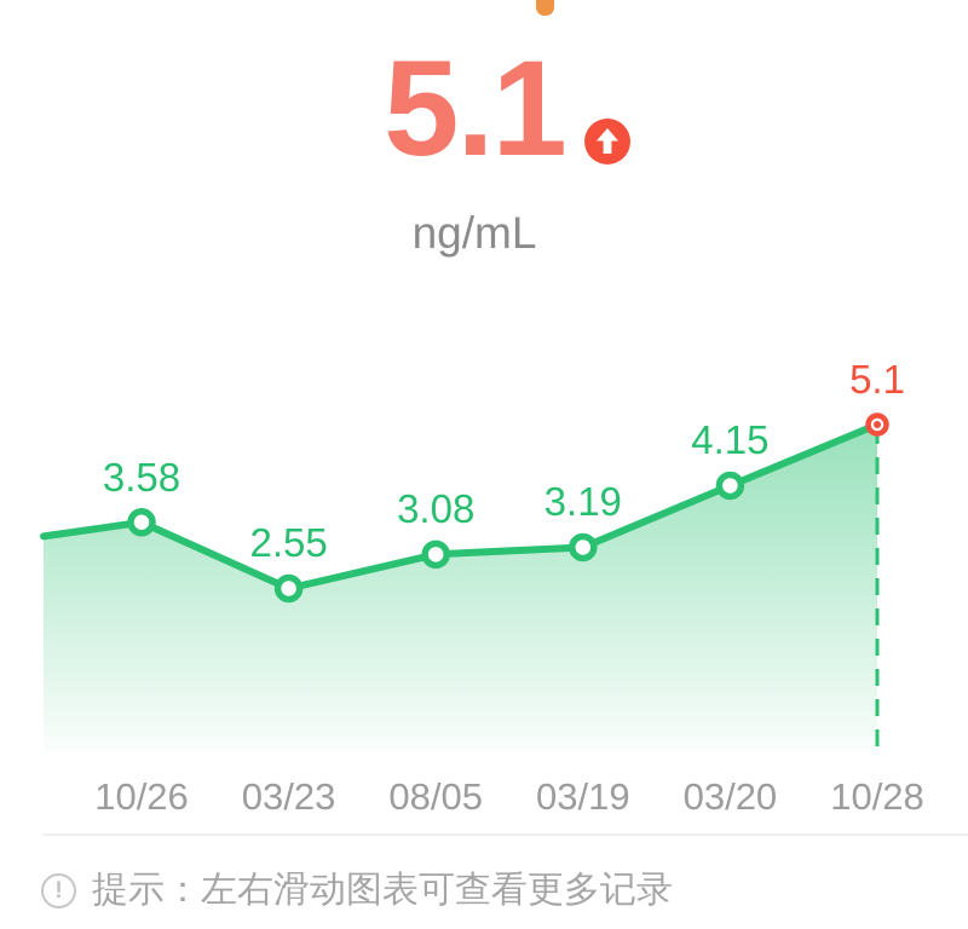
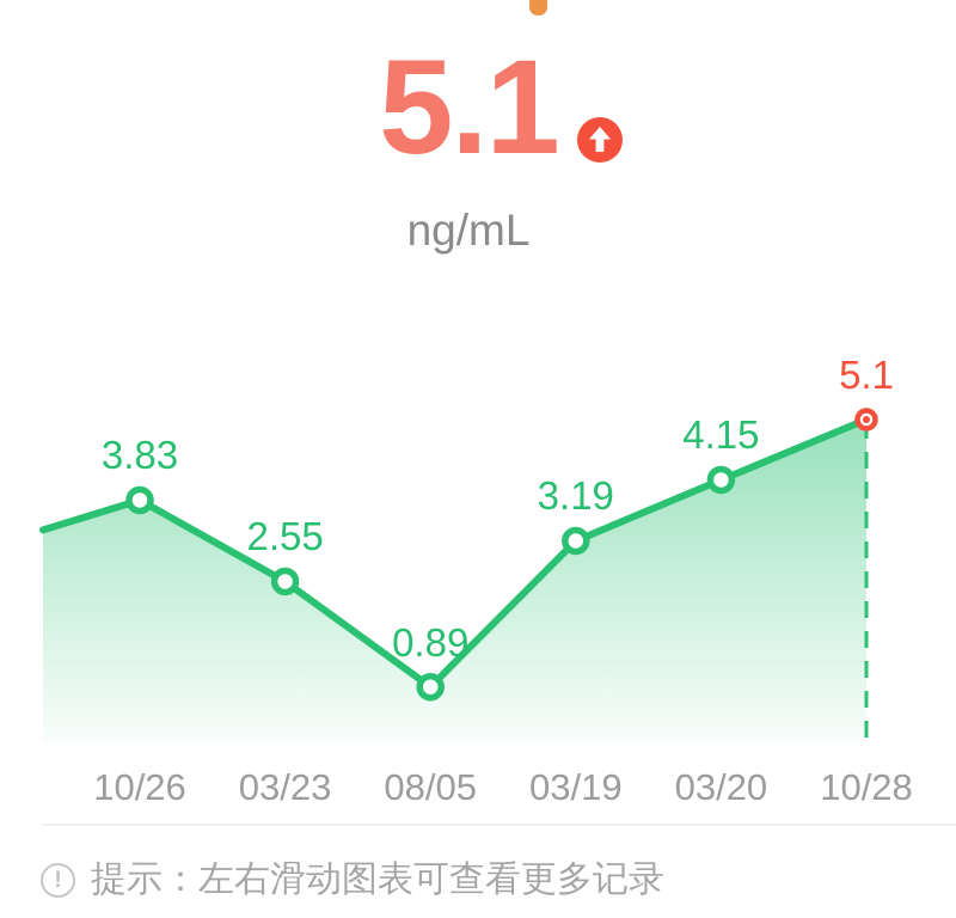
10/26: 3.58 -> 3.83
08/05: 3.08 -> 0.89
